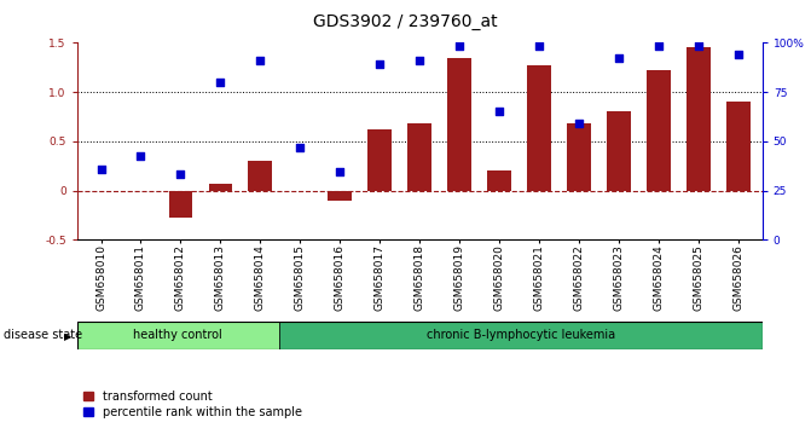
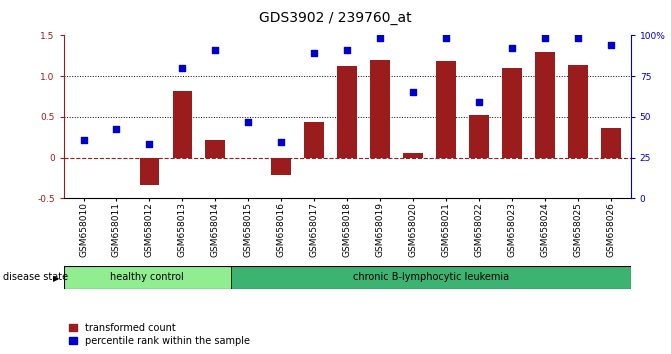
transformed count/GSM658012: -0.27 -> -0.34
transformed count/GSM658013: 0.07 -> 0.82
transformed count/GSM658014: 0.30 -> 0.22
transformed count/GSM658016: -0.10 -> -0.22
transformed count/GSM658017: 0.62 -> 0.44
transformed count/GSM658018: 0.68 -> 1.12
transformed count/GSM658019: 1.35 -> 1.20
transformed count/GSM658020: 0.20 -> 0.06
transformed count/GSM658021: 1.27 -> 1.18
transformed count/GSM658022: 0.68 -> 0.52
transformed count/GSM658023: 0.80 -> 1.10
transformed count/GSM658024: 1.22 -> 1.30
transformed count/GSM658025: 1.45 -> 1.14
transformed count/GSM658026: 0.90 -> 0.36
